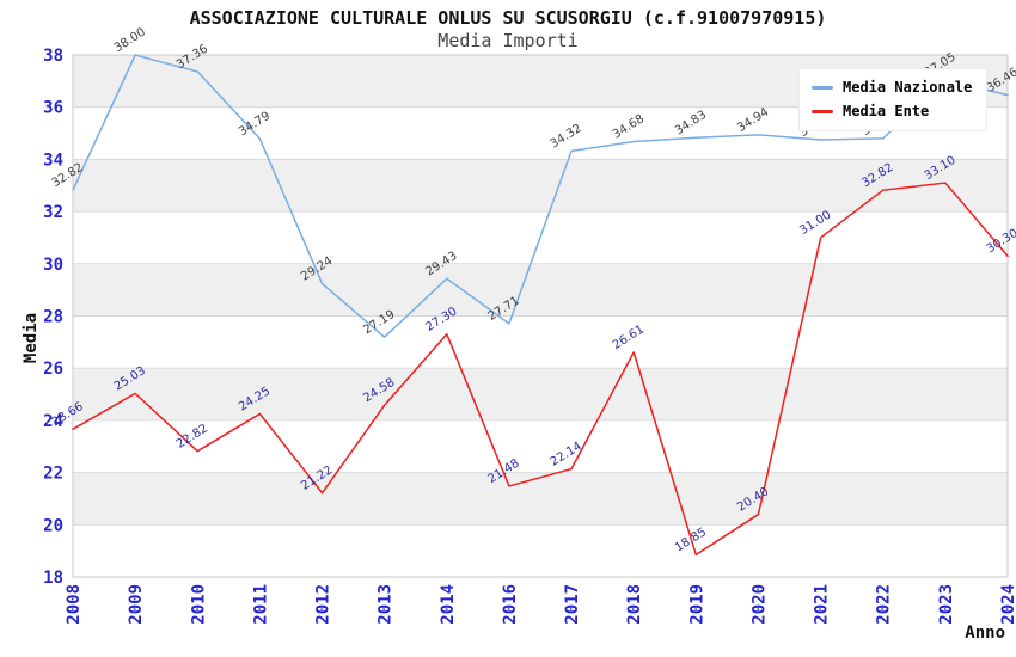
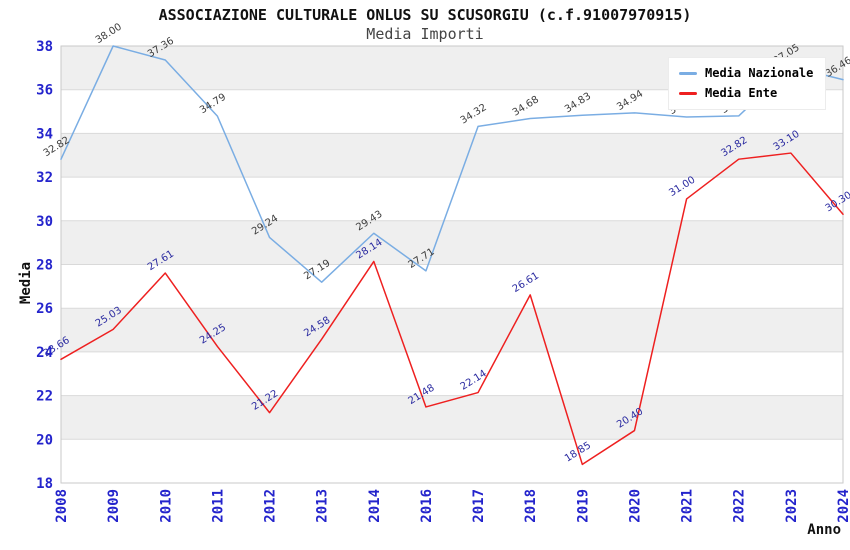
Media Ente/2010: 22.82 -> 27.61
Media Ente/2014: 27.30 -> 28.14
